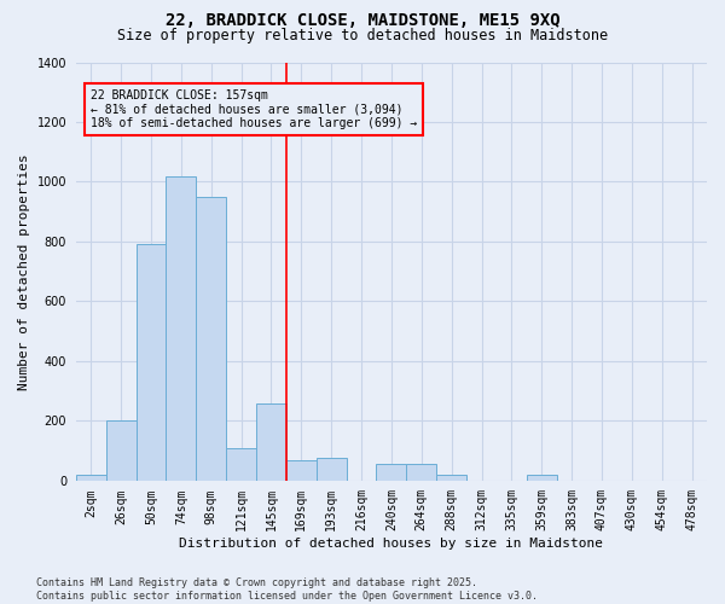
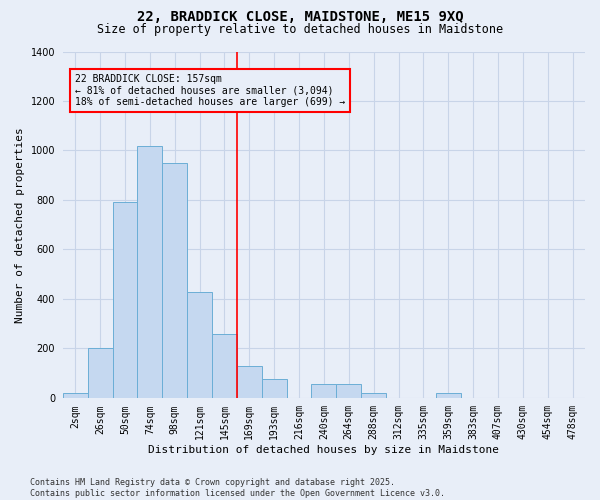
121sqm: 110 -> 430
169sqm: 70 -> 130
